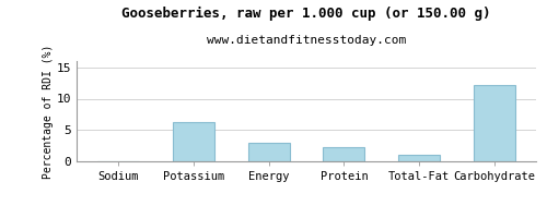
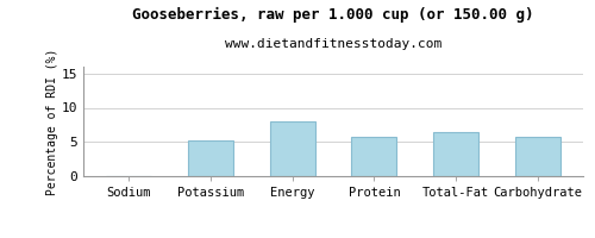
Potassium: 6.2 -> 5.2
Energy: 3.0 -> 8.0
Protein: 2.2 -> 5.8
Total-Fat: 1.1 -> 6.4
Carbohydrate: 12.1 -> 5.8
